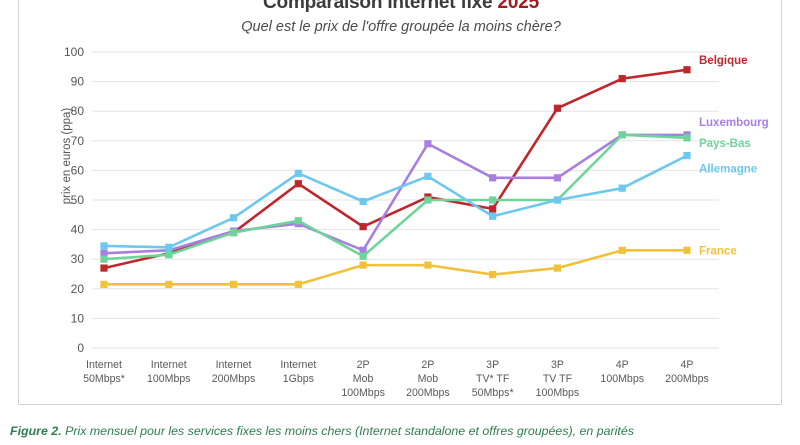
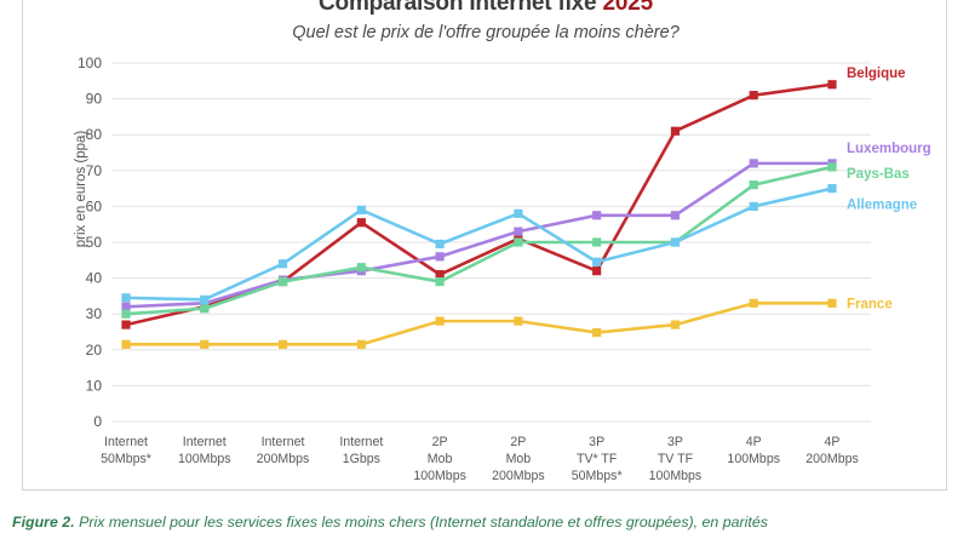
Luxembourg/2P Mob 100Mbps: 33 -> 46
Pays-Bas/2P Mob 100Mbps: 31 -> 39
Luxembourg/2P Mob 200Mbps: 69 -> 53
Belgique/3P TV* TF 50Mbps*: 47 -> 42
Pays-Bas/4P 100Mbps: 72 -> 66
Allemagne/4P 100Mbps: 54 -> 60
